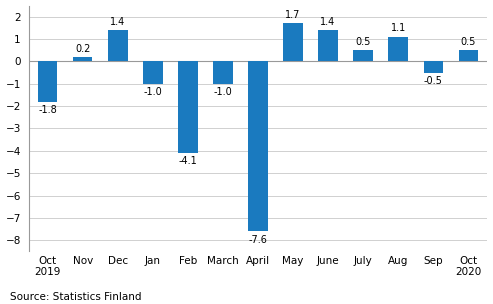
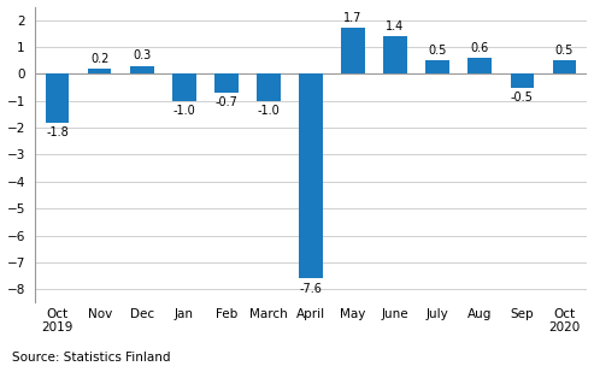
Dec: 1.4 -> 0.3
Feb: -4.1 -> -0.7
Aug: 1.1 -> 0.6
